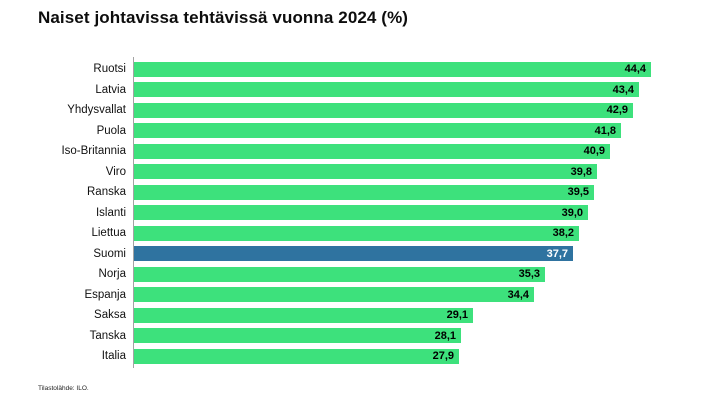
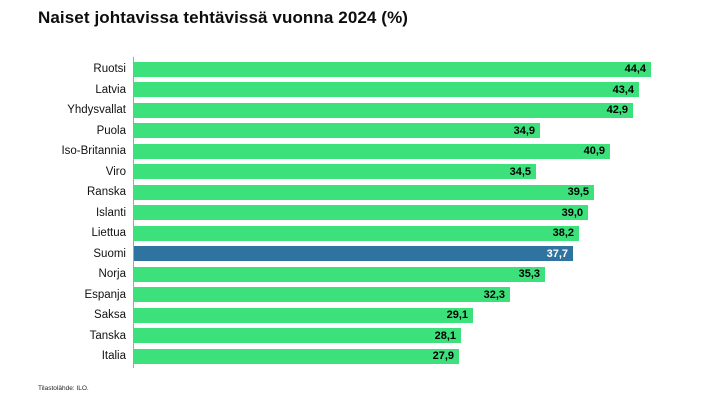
Puola: 41,8 -> 34,9
Viro: 39,8 -> 34,5
Espanja: 34,4 -> 32,3
